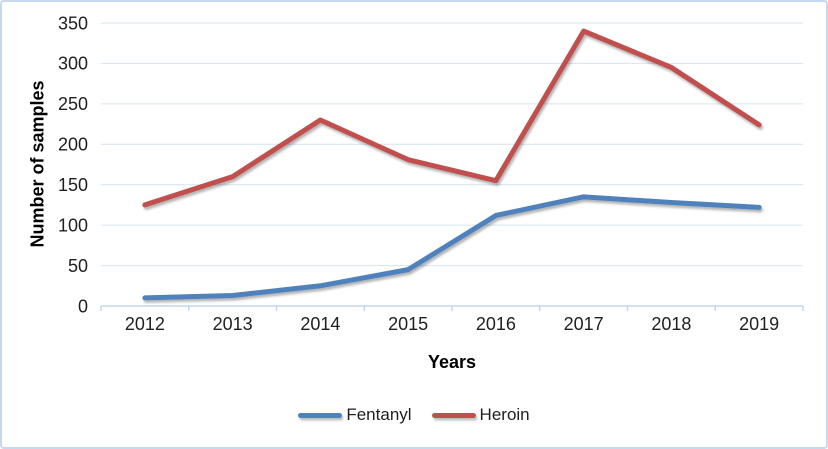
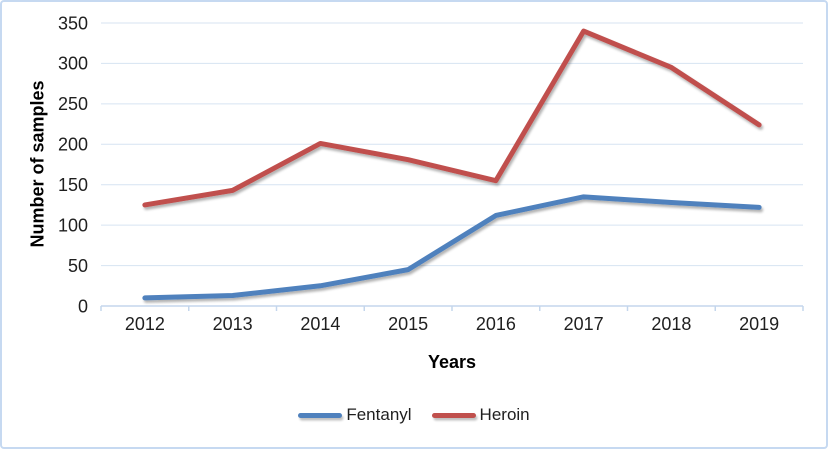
Heroin/2013: 160 -> 140
Heroin/2014: 230 -> 200
